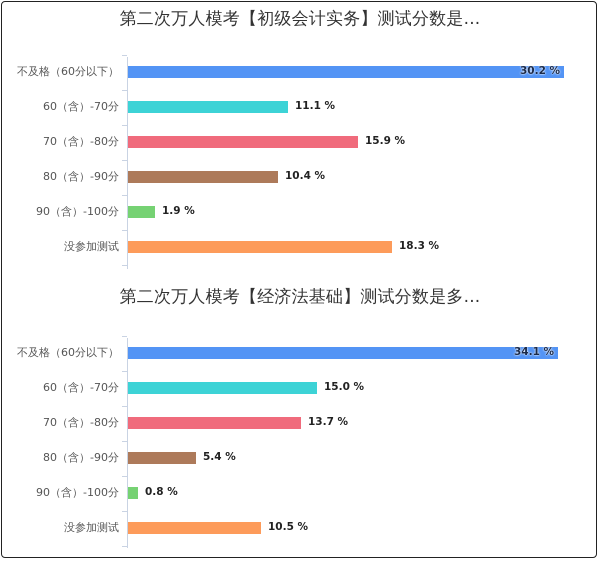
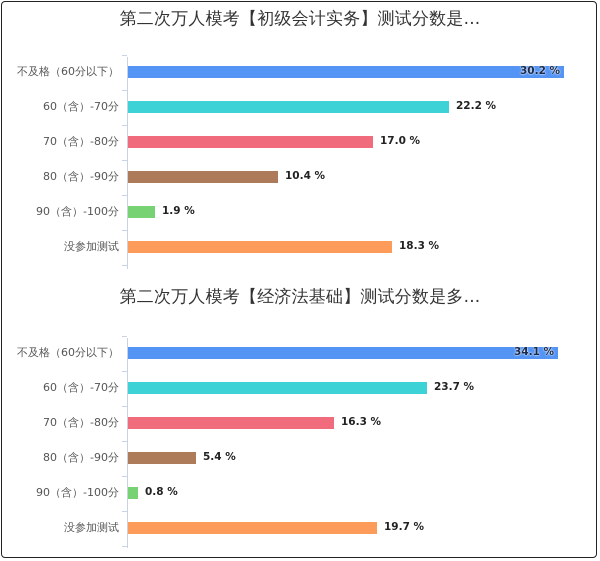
第二次万人模考【初级会计实务】测试分数是.../60（含）-70分: 11.1 -> 22.2
第二次万人模考【初级会计实务】测试分数是.../70（含）-80分: 15.9 -> 17.0
第二次万人模考【经济法基础】测试分数是多.../60（含）-70分: 15.0 -> 23.7
第二次万人模考【经济法基础】测试分数是多.../70（含）-80分: 13.7 -> 16.3
第二次万人模考【经济法基础】测试分数是多.../没参加测试: 10.5 -> 19.7
